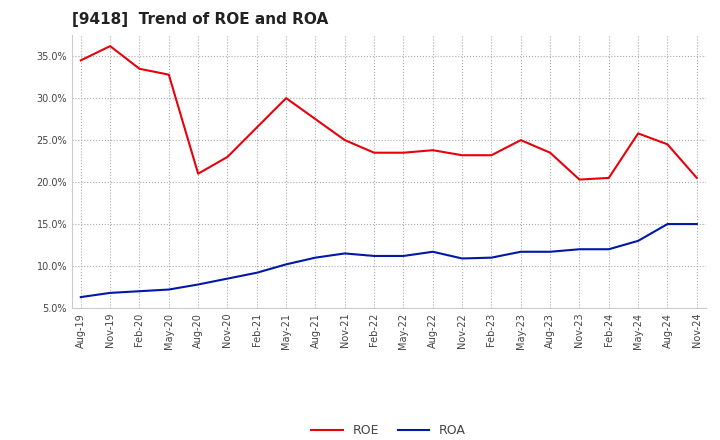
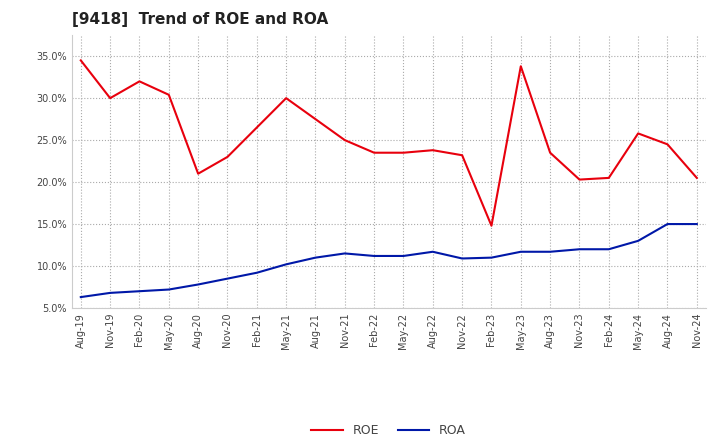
ROE/Nov-19: 36.2% -> 30.0%
ROE/Feb-20: 33.5% -> 32.0%
ROE/May-20: 32.8% -> 30.4%
ROE/Feb-23: 23.2% -> 14.8%
ROE/May-23: 25.0% -> 33.8%
